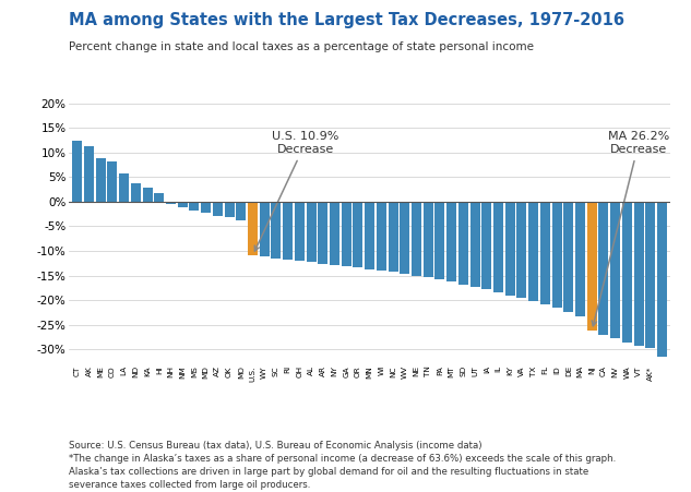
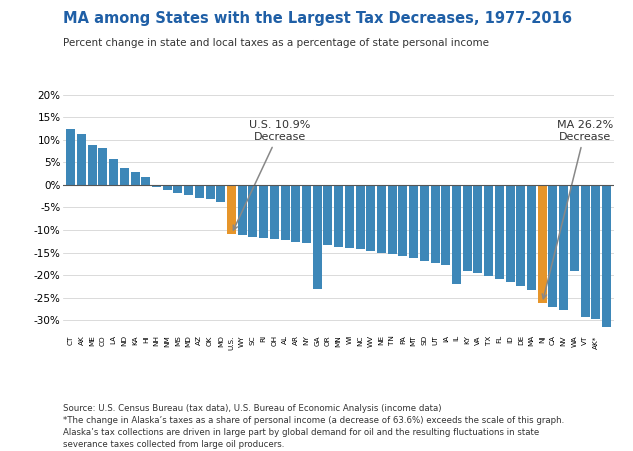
GA: -13.1% -> -23.0%
IL: -18.4% -> -22.0%
WA: -28.6% -> -19.0%
